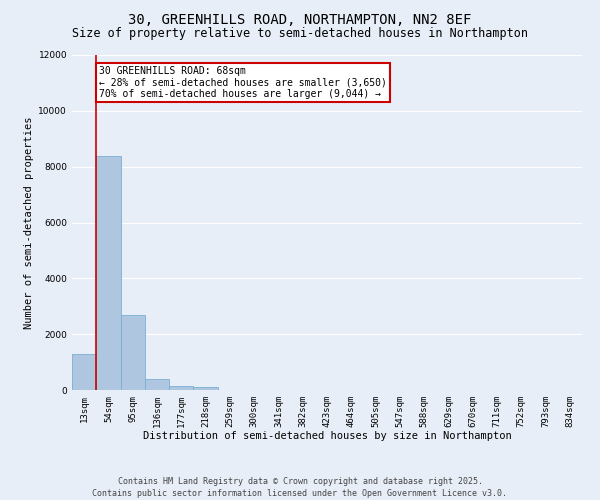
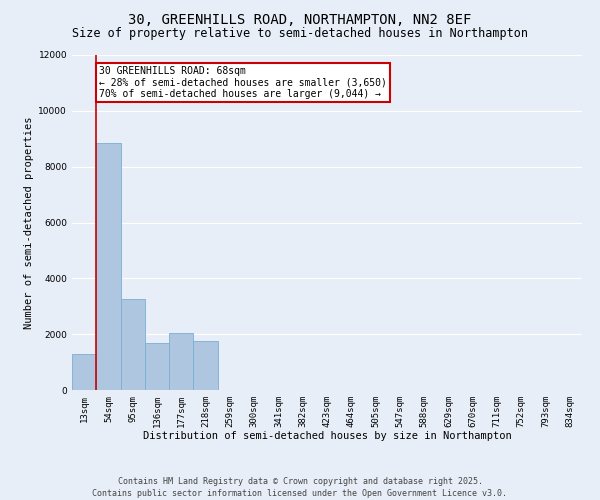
54sqm: 8400 -> 8850
95sqm: 2700 -> 3250
136sqm: 380 -> 1700
177sqm: 130 -> 2050
218sqm: 110 -> 1750
